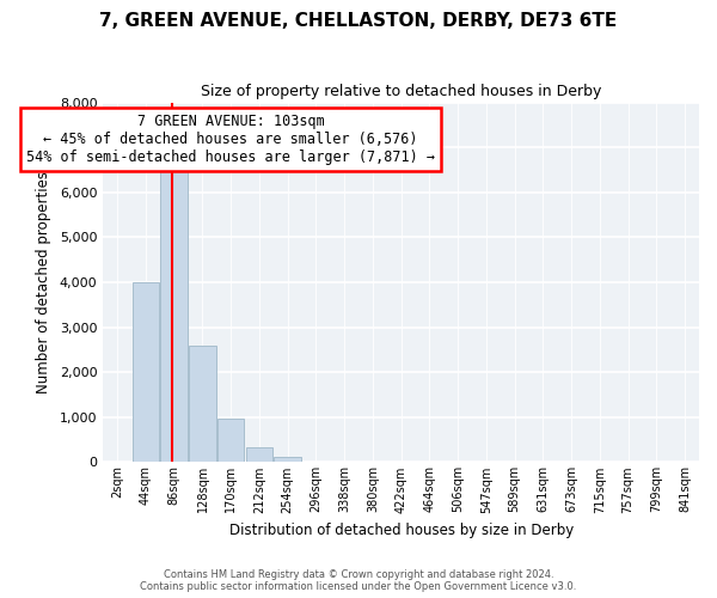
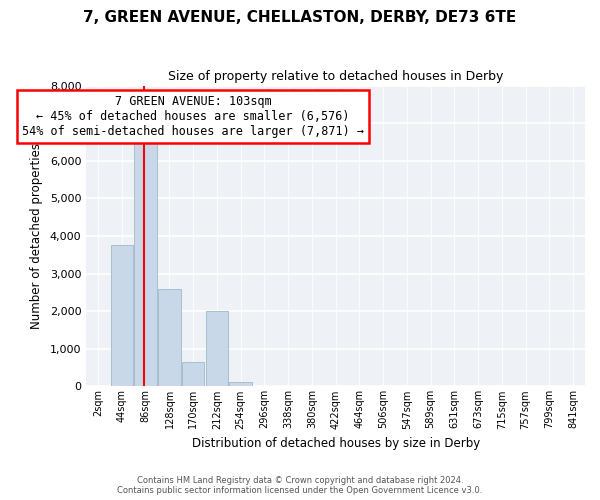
44sqm: 4,000 -> 3,750
170sqm: 960 -> 650
212sqm: 330 -> 2,000
